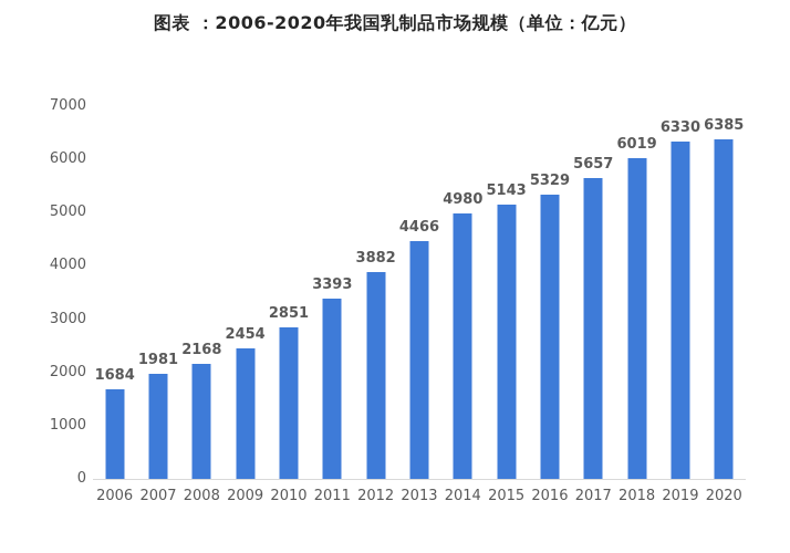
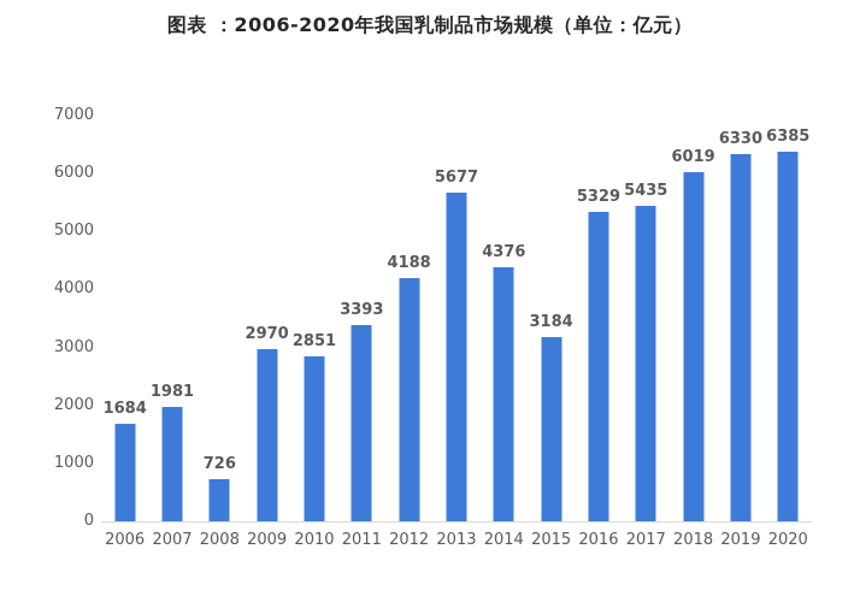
2008: 2168 -> 726
2009: 2454 -> 2970
2012: 3882 -> 4188
2013: 4466 -> 5677
2014: 4980 -> 4376
2015: 5143 -> 3184
2017: 5657 -> 5435
